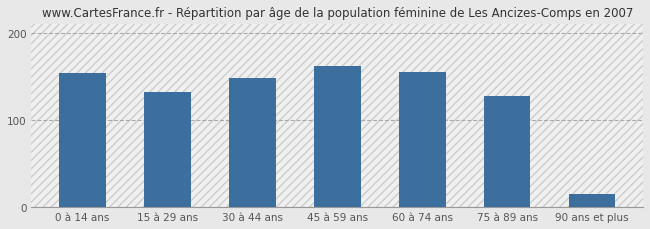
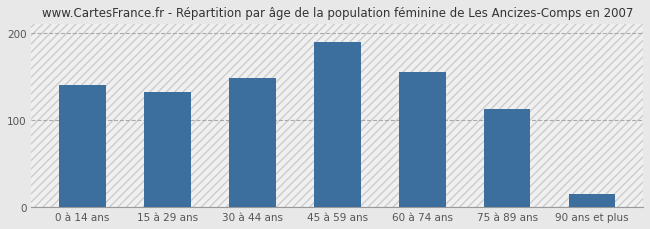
0 à 14 ans: 154 -> 140
45 à 59 ans: 162 -> 190
75 à 89 ans: 128 -> 113
